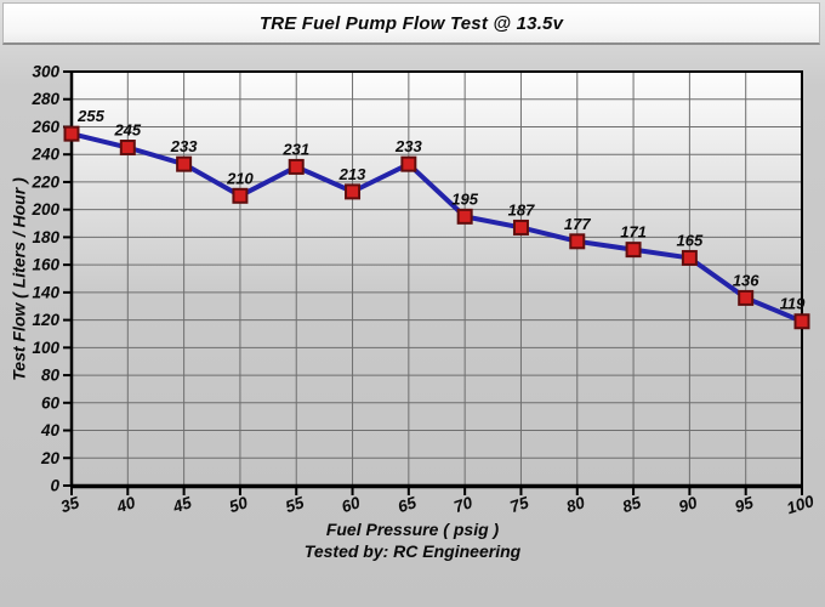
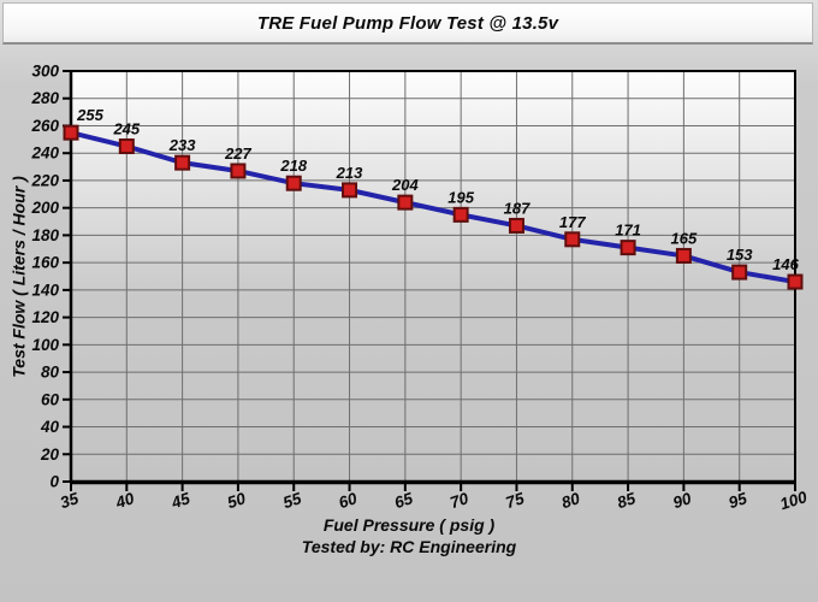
50: 210 -> 227
55: 231 -> 218
65: 233 -> 204
95: 136 -> 153
100: 119 -> 146
